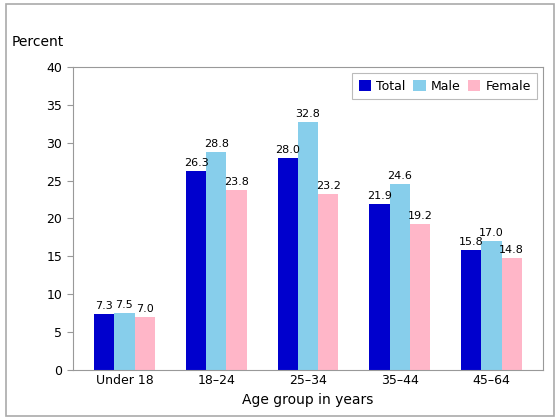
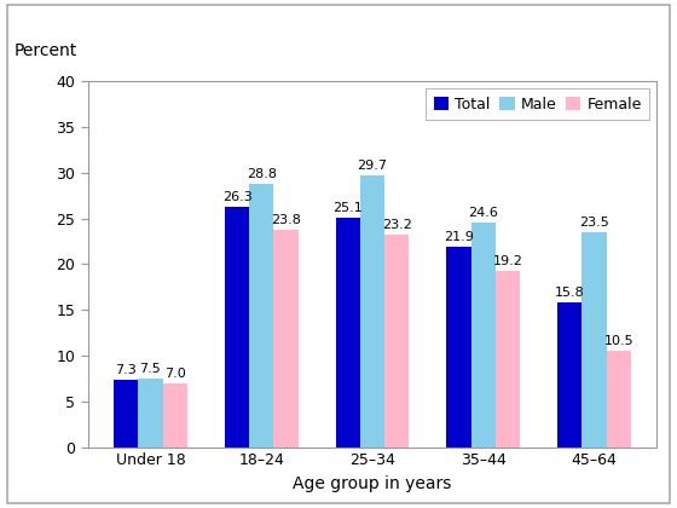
Total/25–34: 28.0 -> 25.1
Male/25–34: 32.8 -> 29.7
Male/45–64: 17.0 -> 23.5
Female/45–64: 14.8 -> 10.5
